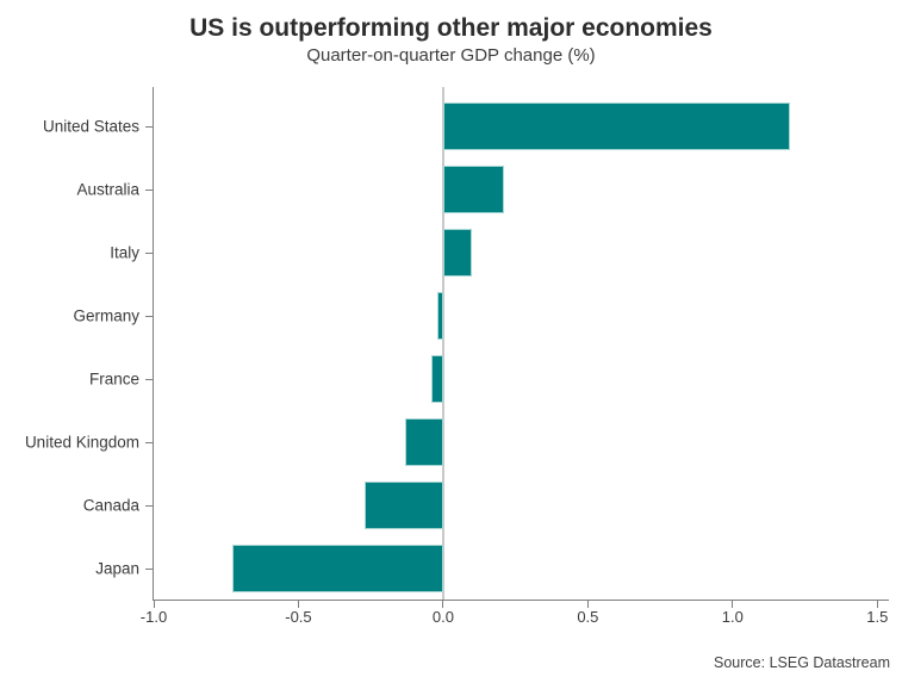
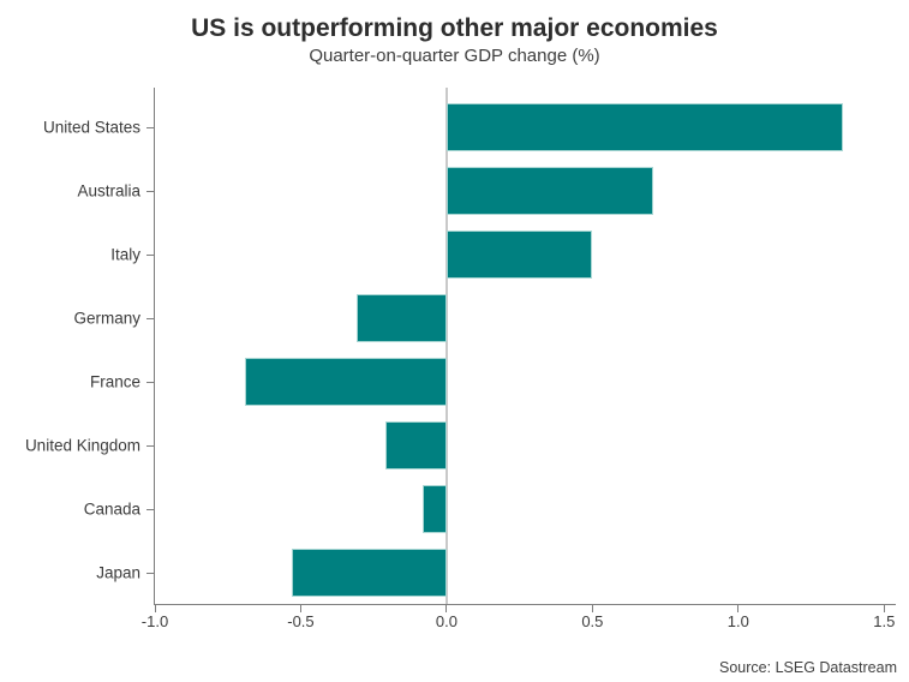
United States: 1.20 -> 1.36
Australia: 0.21 -> 0.71
Italy: 0.10 -> 0.50
Germany: -0.02 -> -0.31
France: -0.04 -> -0.69
United Kingdom: -0.13 -> -0.21
Canada: -0.27 -> -0.08
Japan: -0.73 -> -0.53
